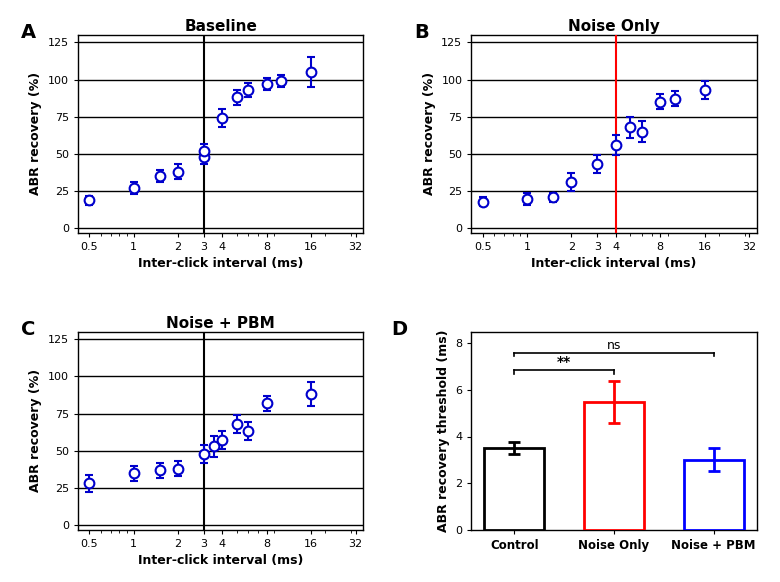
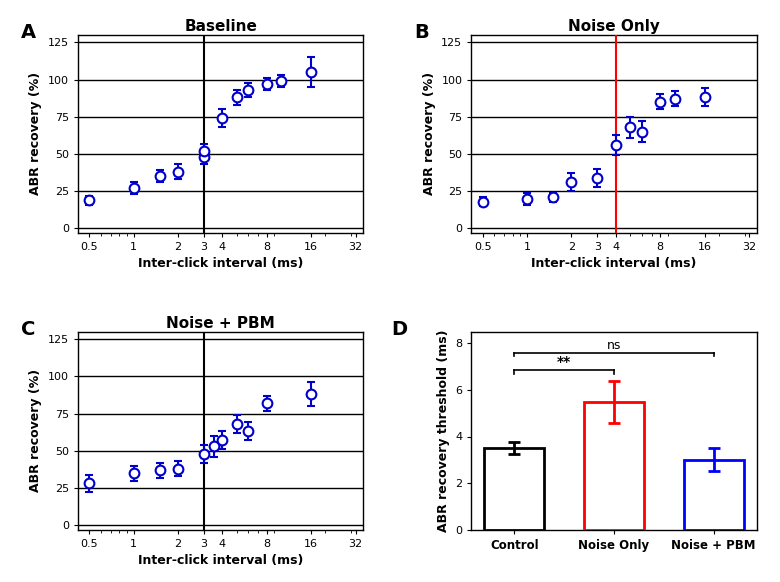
Noise Only/3: 43 -> 34
Noise Only/16: 93 -> 88
